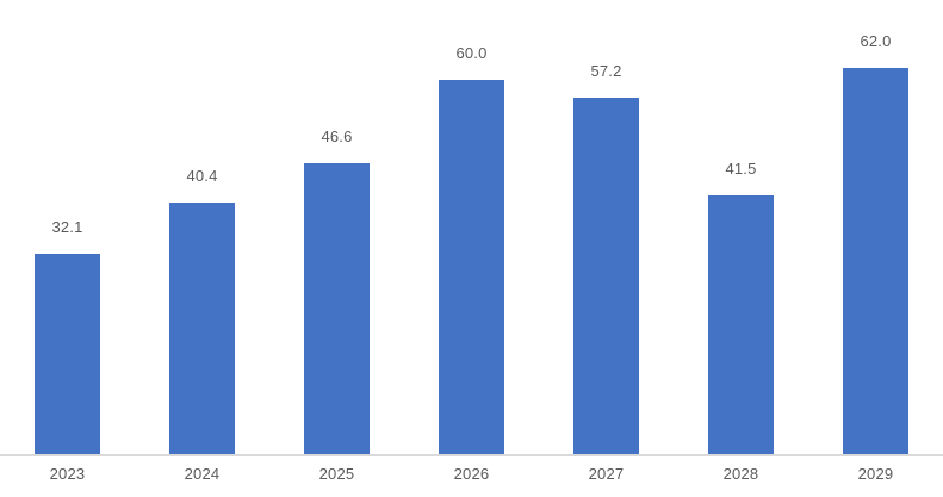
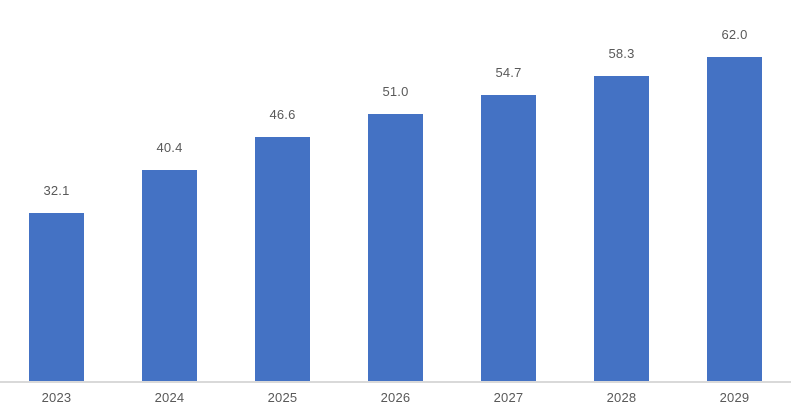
2026: 60.0 -> 51.0
2027: 57.2 -> 54.7
2028: 41.5 -> 58.3
